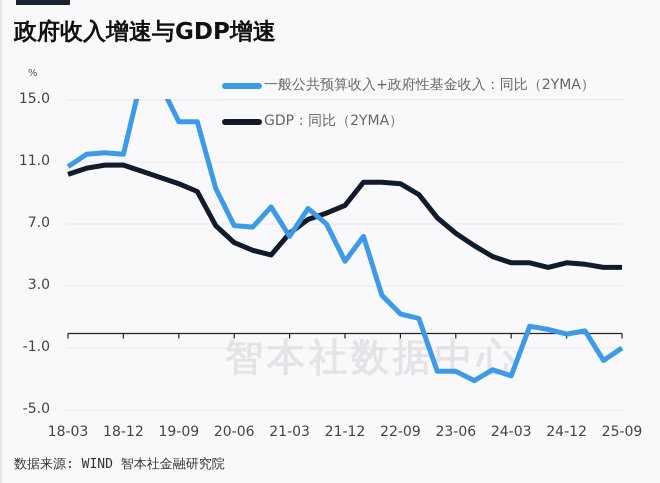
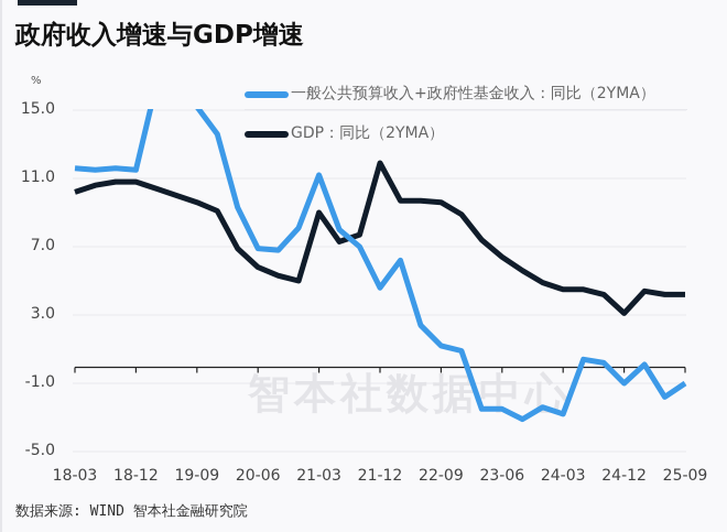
一般公共预算收入+政府性基金收入：同比（2YMA）/18-03: 10.7 -> 11.6
一般公共预算收入+政府性基金收入：同比（2YMA）/19-09: 13.6 -> 15.2
一般公共预算收入+政府性基金收入：同比（2YMA）/21-03: 6.2 -> 11.2
GDP：同比（2YMA）/21-03: 6.4 -> 9.0
GDP：同比（2YMA）/21-12: 8.2 -> 11.9
一般公共预算收入+政府性基金收入：同比（2YMA）/24-12: -0.1 -> -1.0
GDP：同比（2YMA）/24-12: 4.5 -> 3.1
